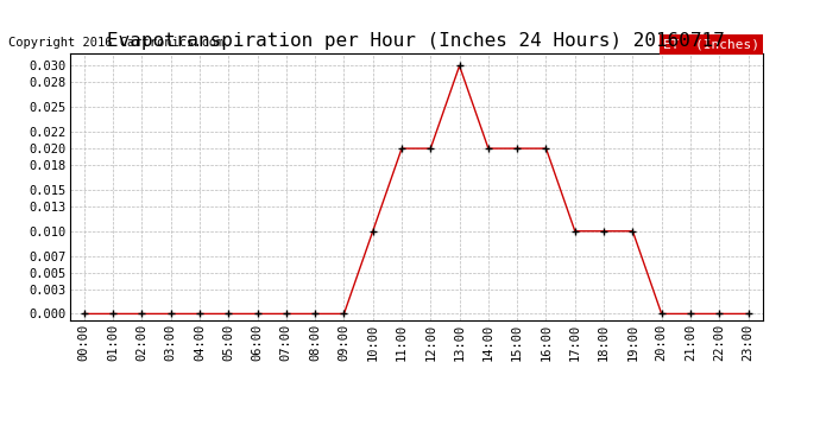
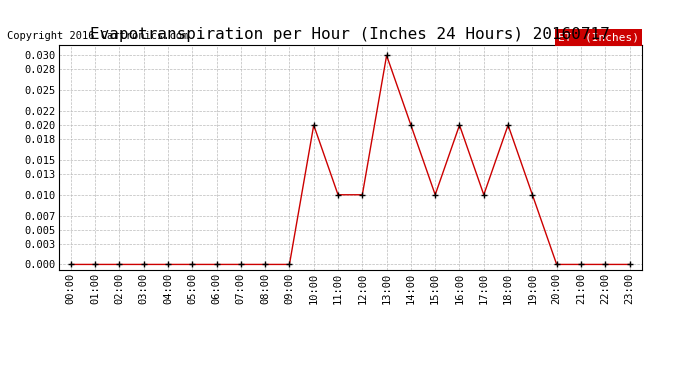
10:00: 0.01 -> 0.02
11:00: 0.02 -> 0.01
12:00: 0.02 -> 0.01
15:00: 0.02 -> 0.01
18:00: 0.01 -> 0.02
